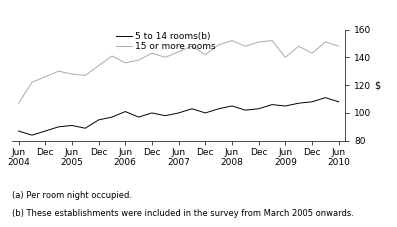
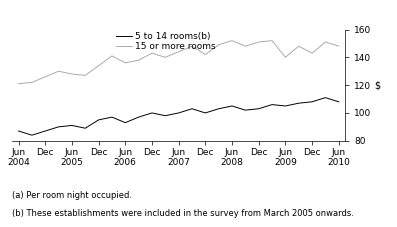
15 or more rooms/Jun 2004: 107 -> 121
5 to 14 rooms(b)/Jun 2006: 101 -> 93
